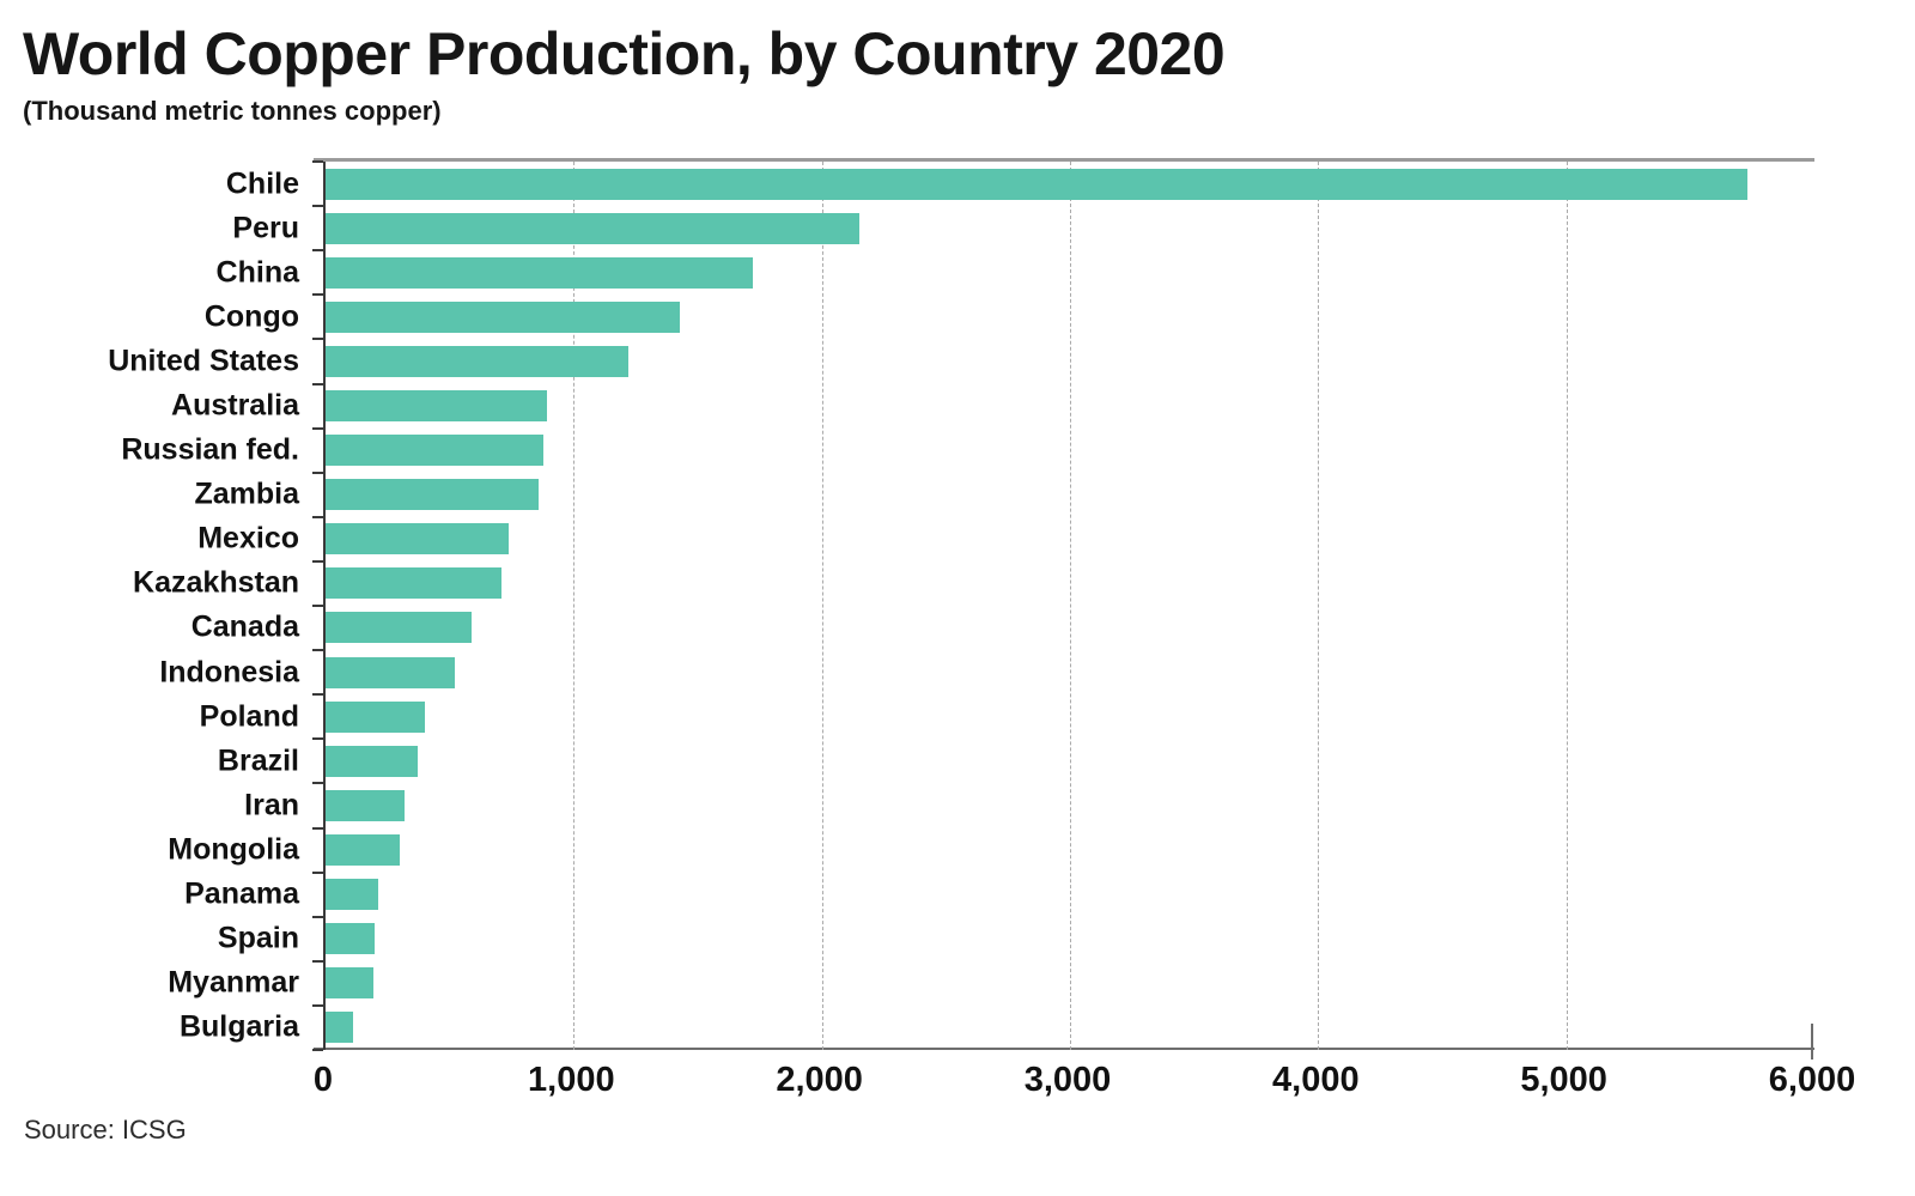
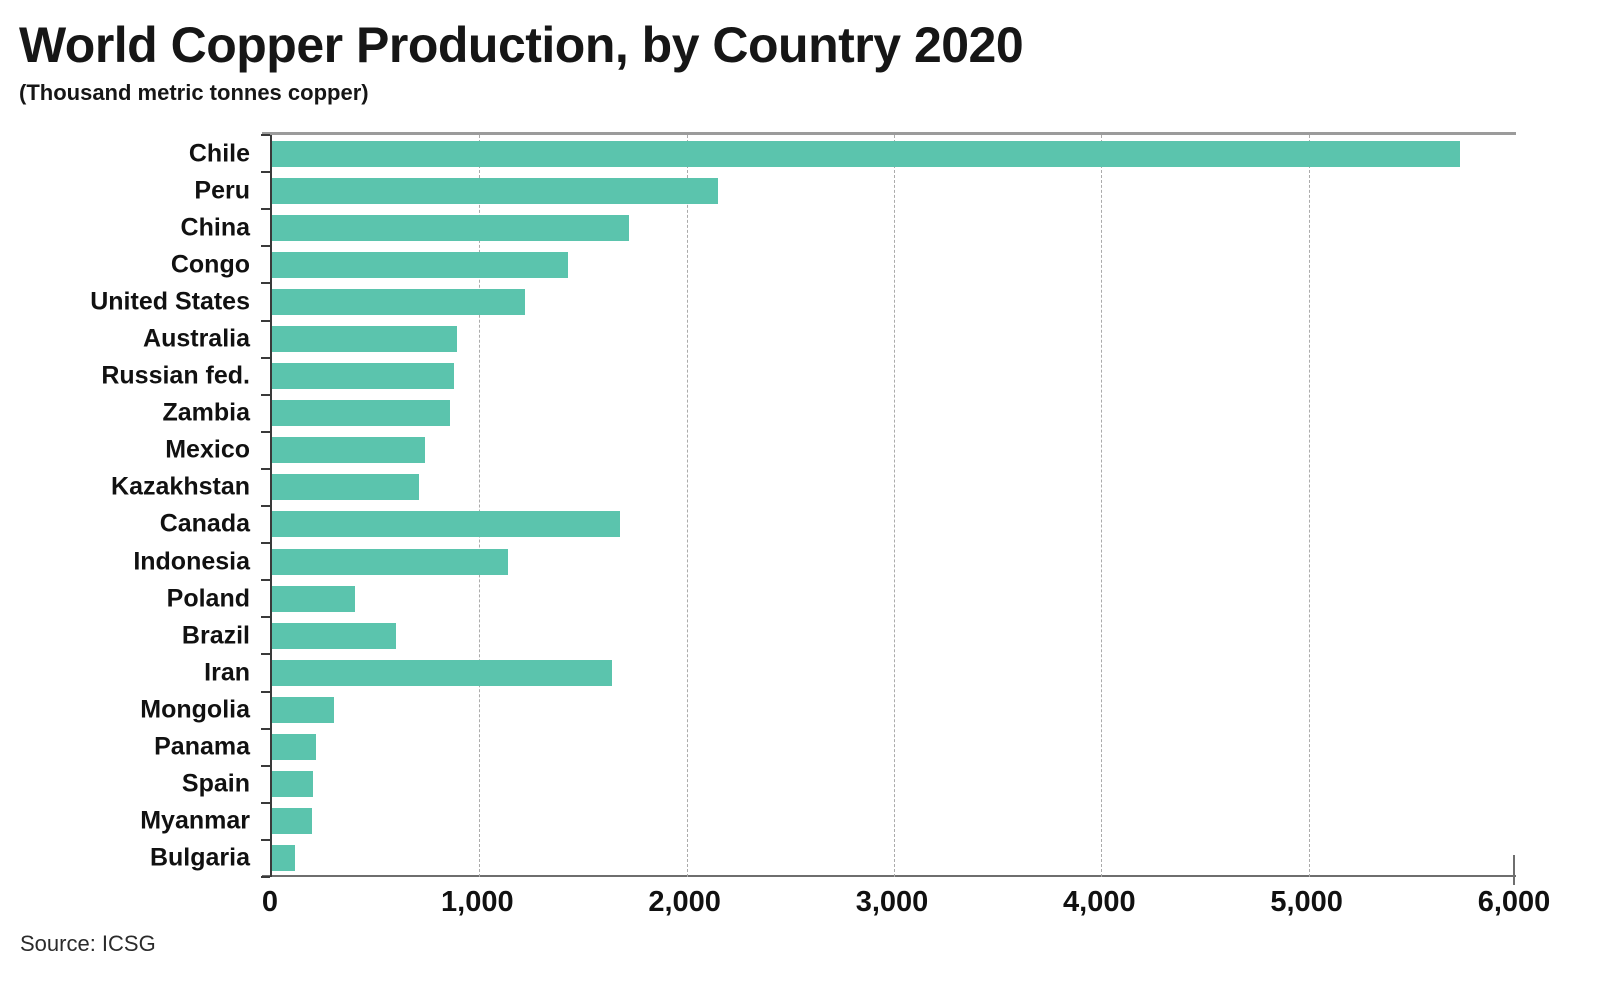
Canada: 590 -> 1680
Indonesia: 520 -> 1140
Brazil: 370 -> 600
Iran: 320 -> 1640
